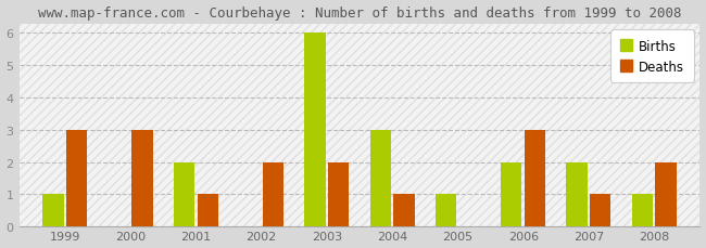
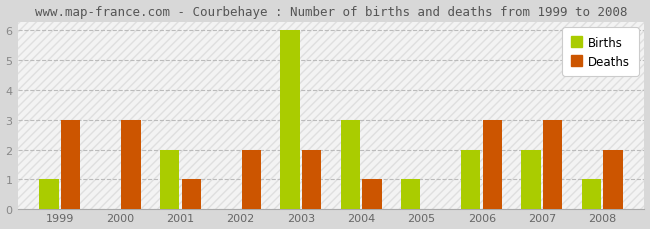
Deaths/2007: 1 -> 3
